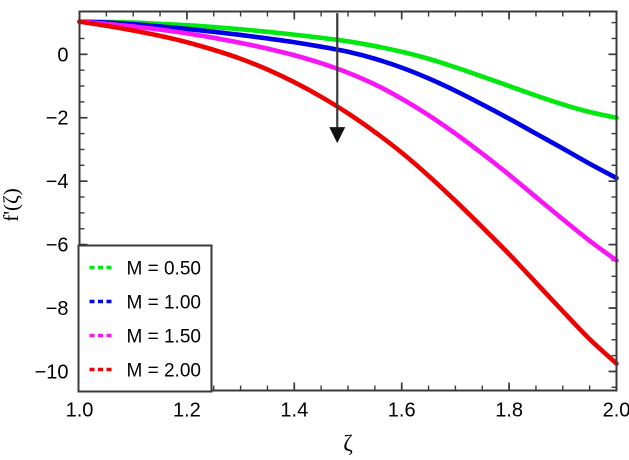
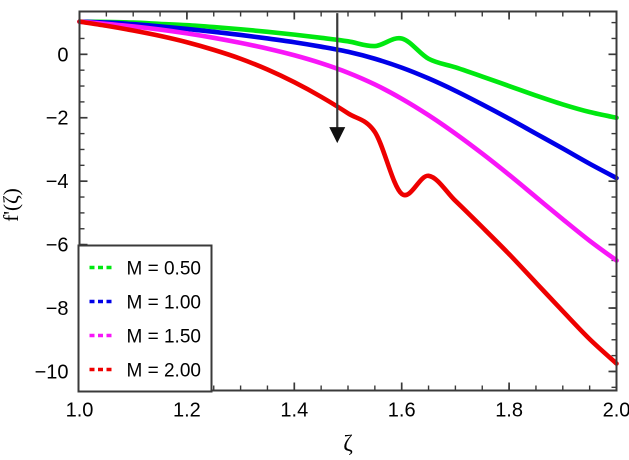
M = 0.50/1.6: 0.1 -> 0.5
M = 2.00/1.6: -3.1 -> -4.4
